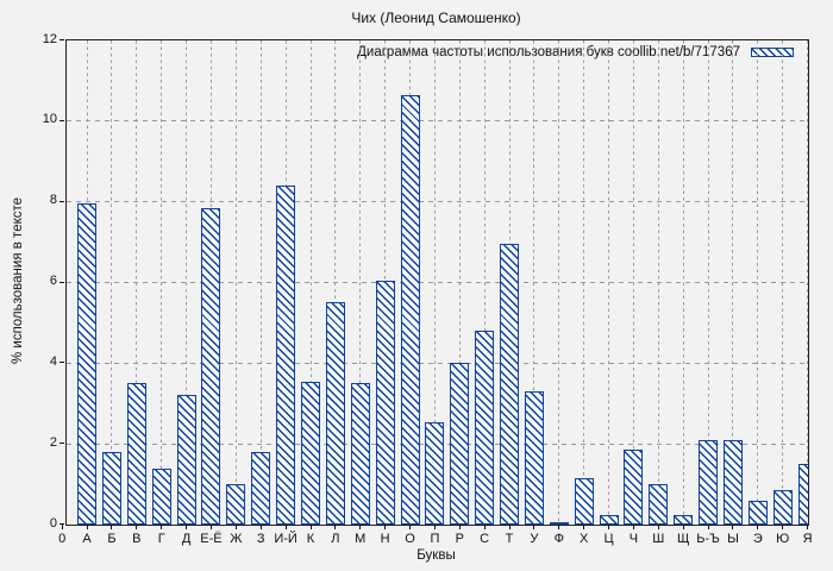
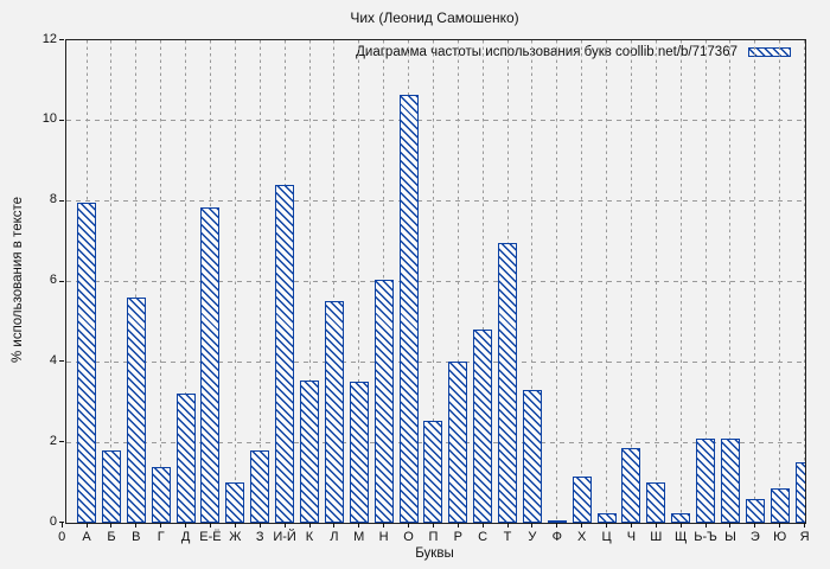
В: 3.5 -> 5.6
